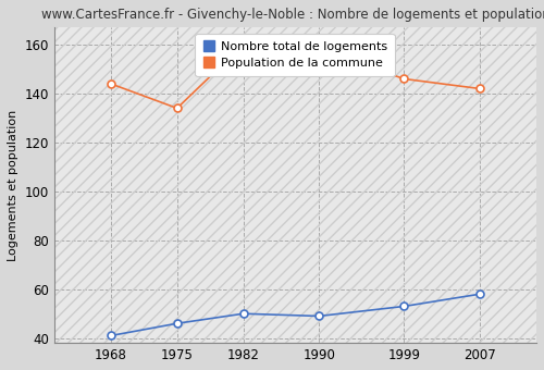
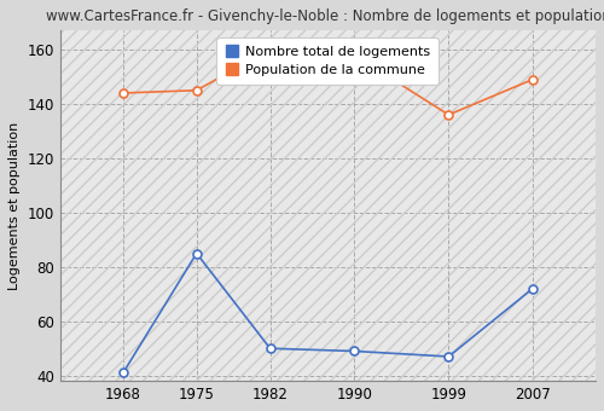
Nombre total de logements/1975: 46 -> 85
Population de la commune/1975: 134 -> 145
Nombre total de logements/1999: 53 -> 47
Population de la commune/1999: 146 -> 136
Nombre total de logements/2007: 58 -> 72
Population de la commune/2007: 142 -> 149
